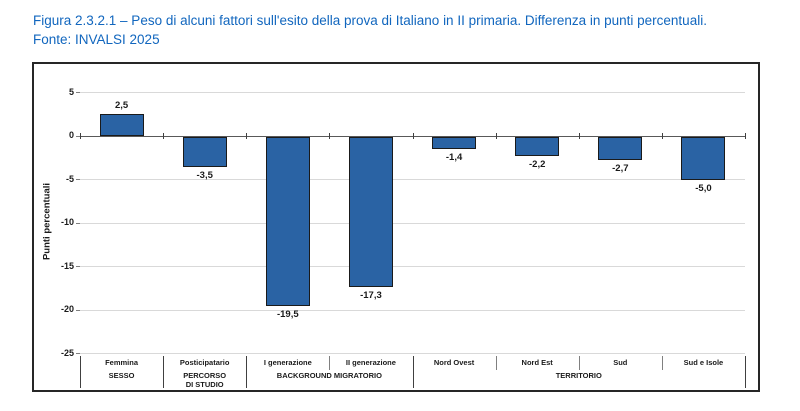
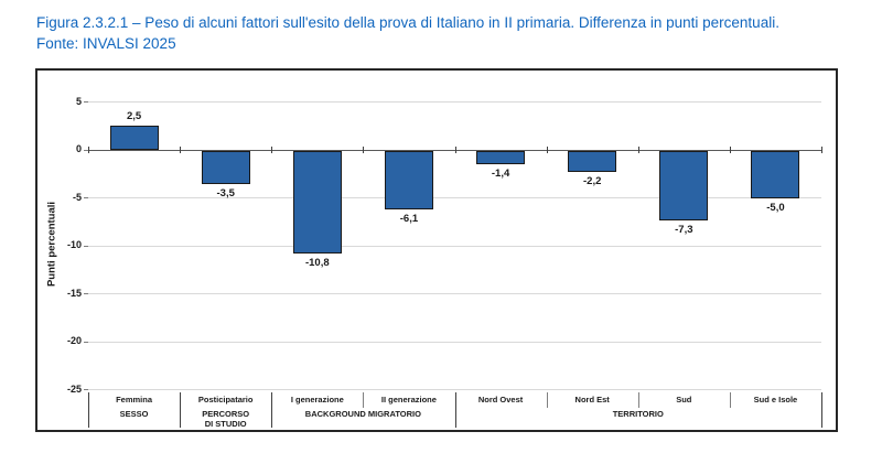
I generazione: -19,5 -> -10,8
II generazione: -17,3 -> -6,1
Sud: -2,7 -> -7,3
